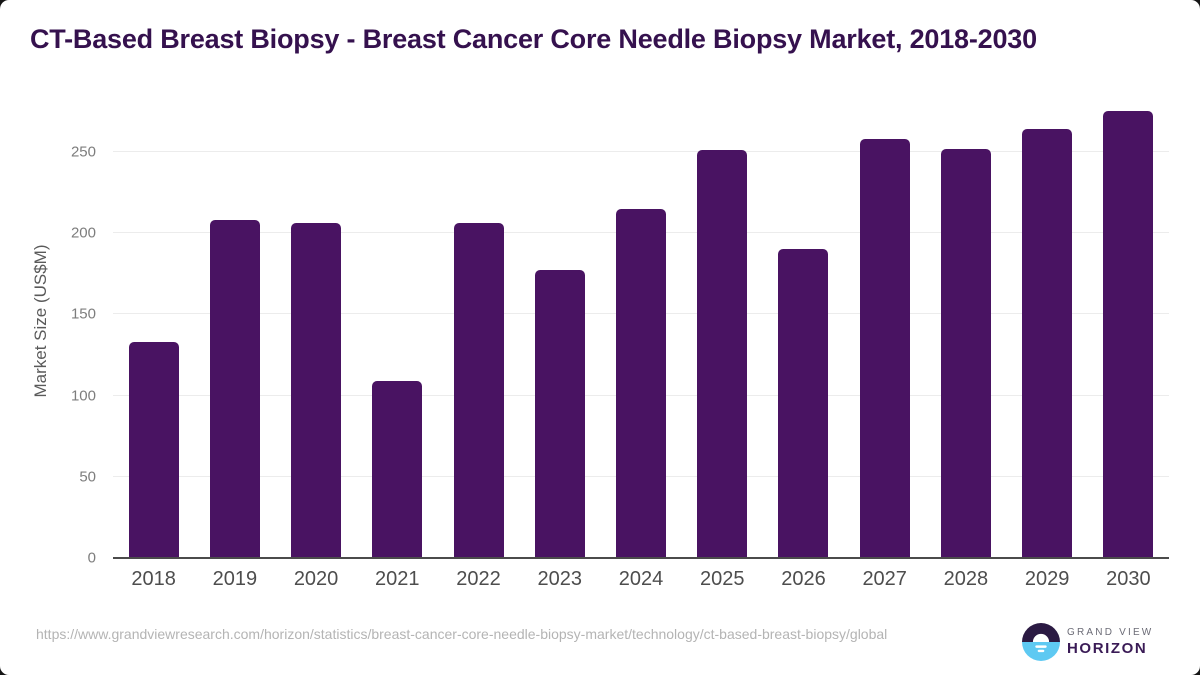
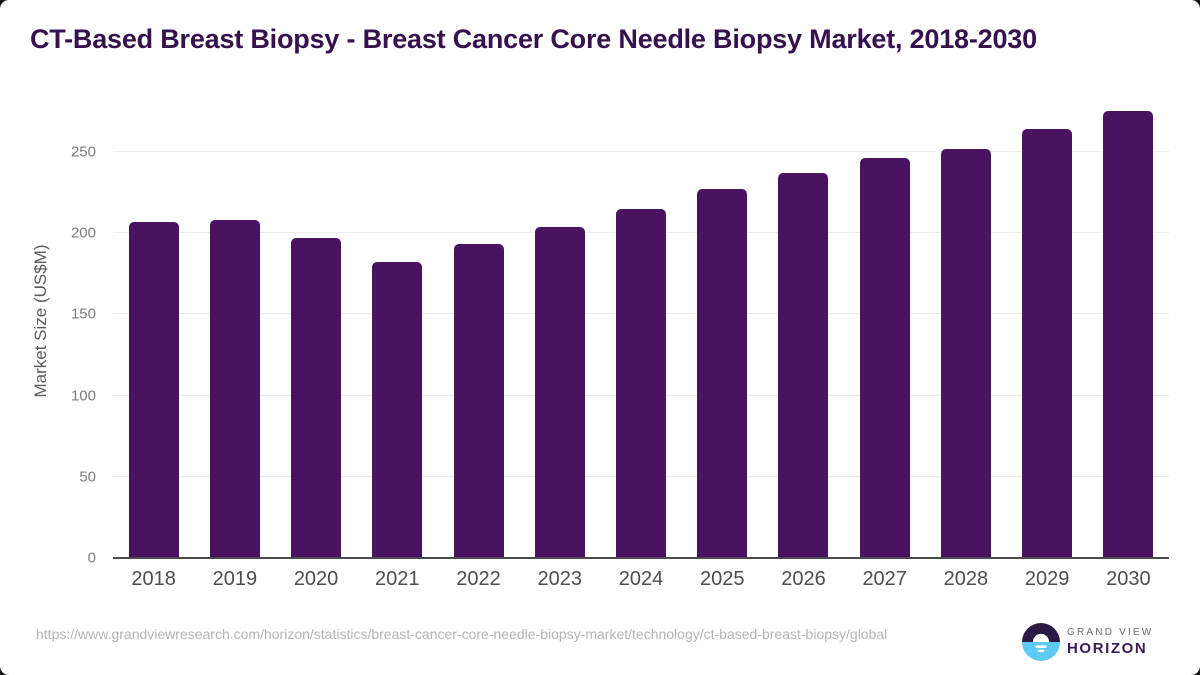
2018: 133 -> 207
2020: 206 -> 197
2021: 109 -> 182
2022: 206 -> 193
2023: 177 -> 204
2025: 251 -> 227
2026: 190 -> 237
2027: 258 -> 246
